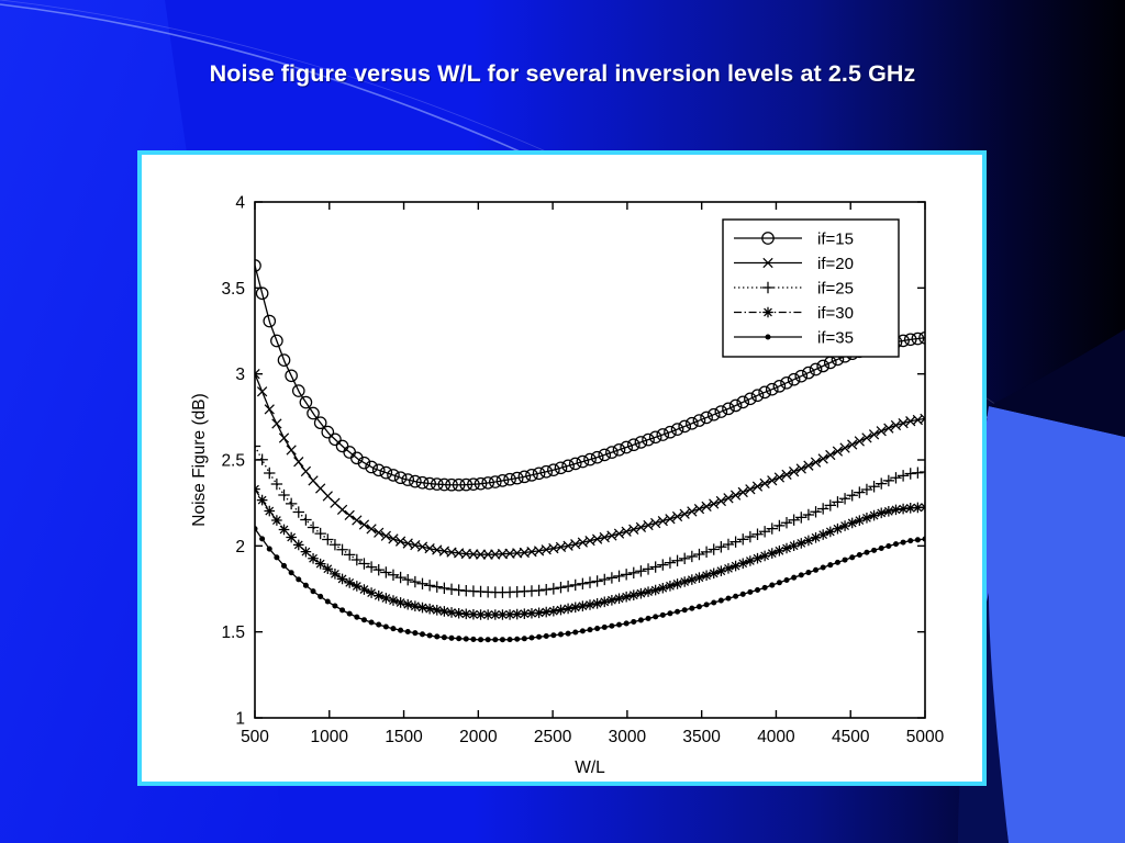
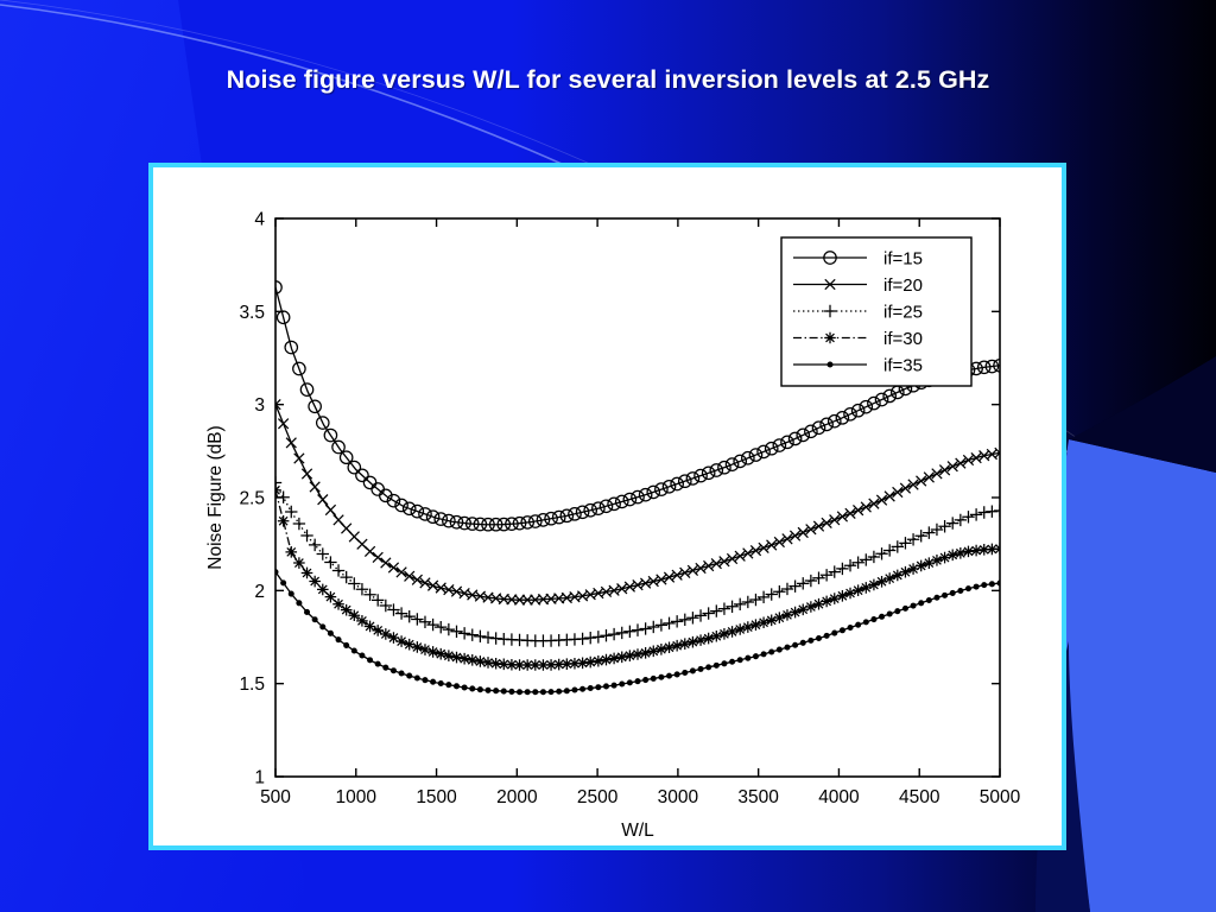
if=30/500: 2.33 -> 2.54
